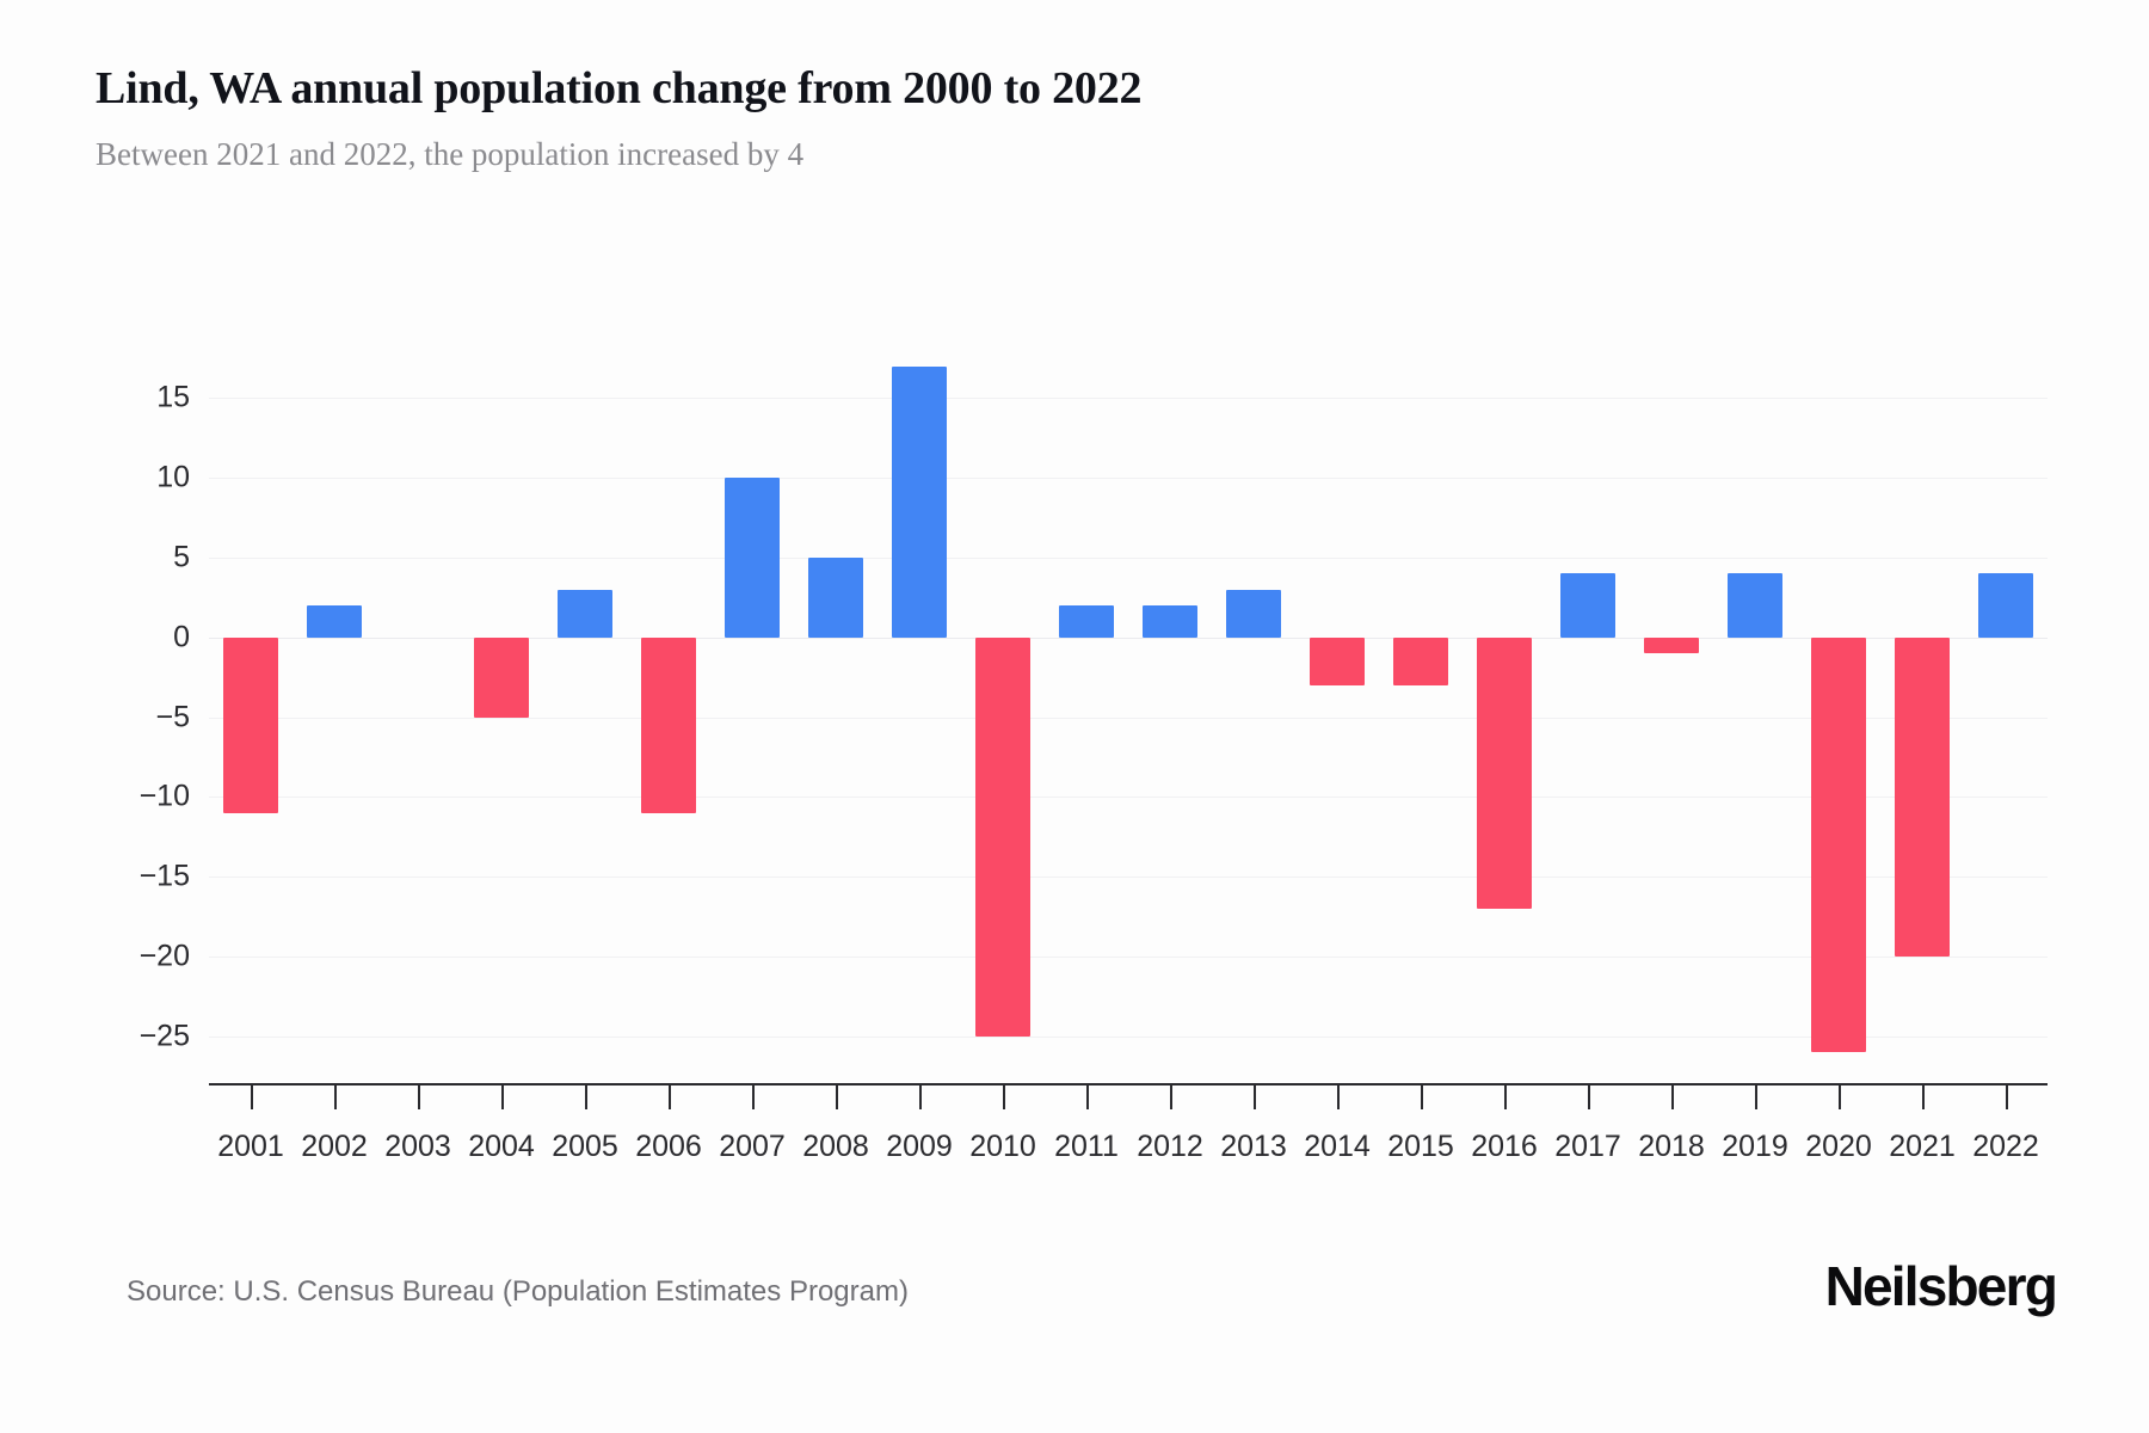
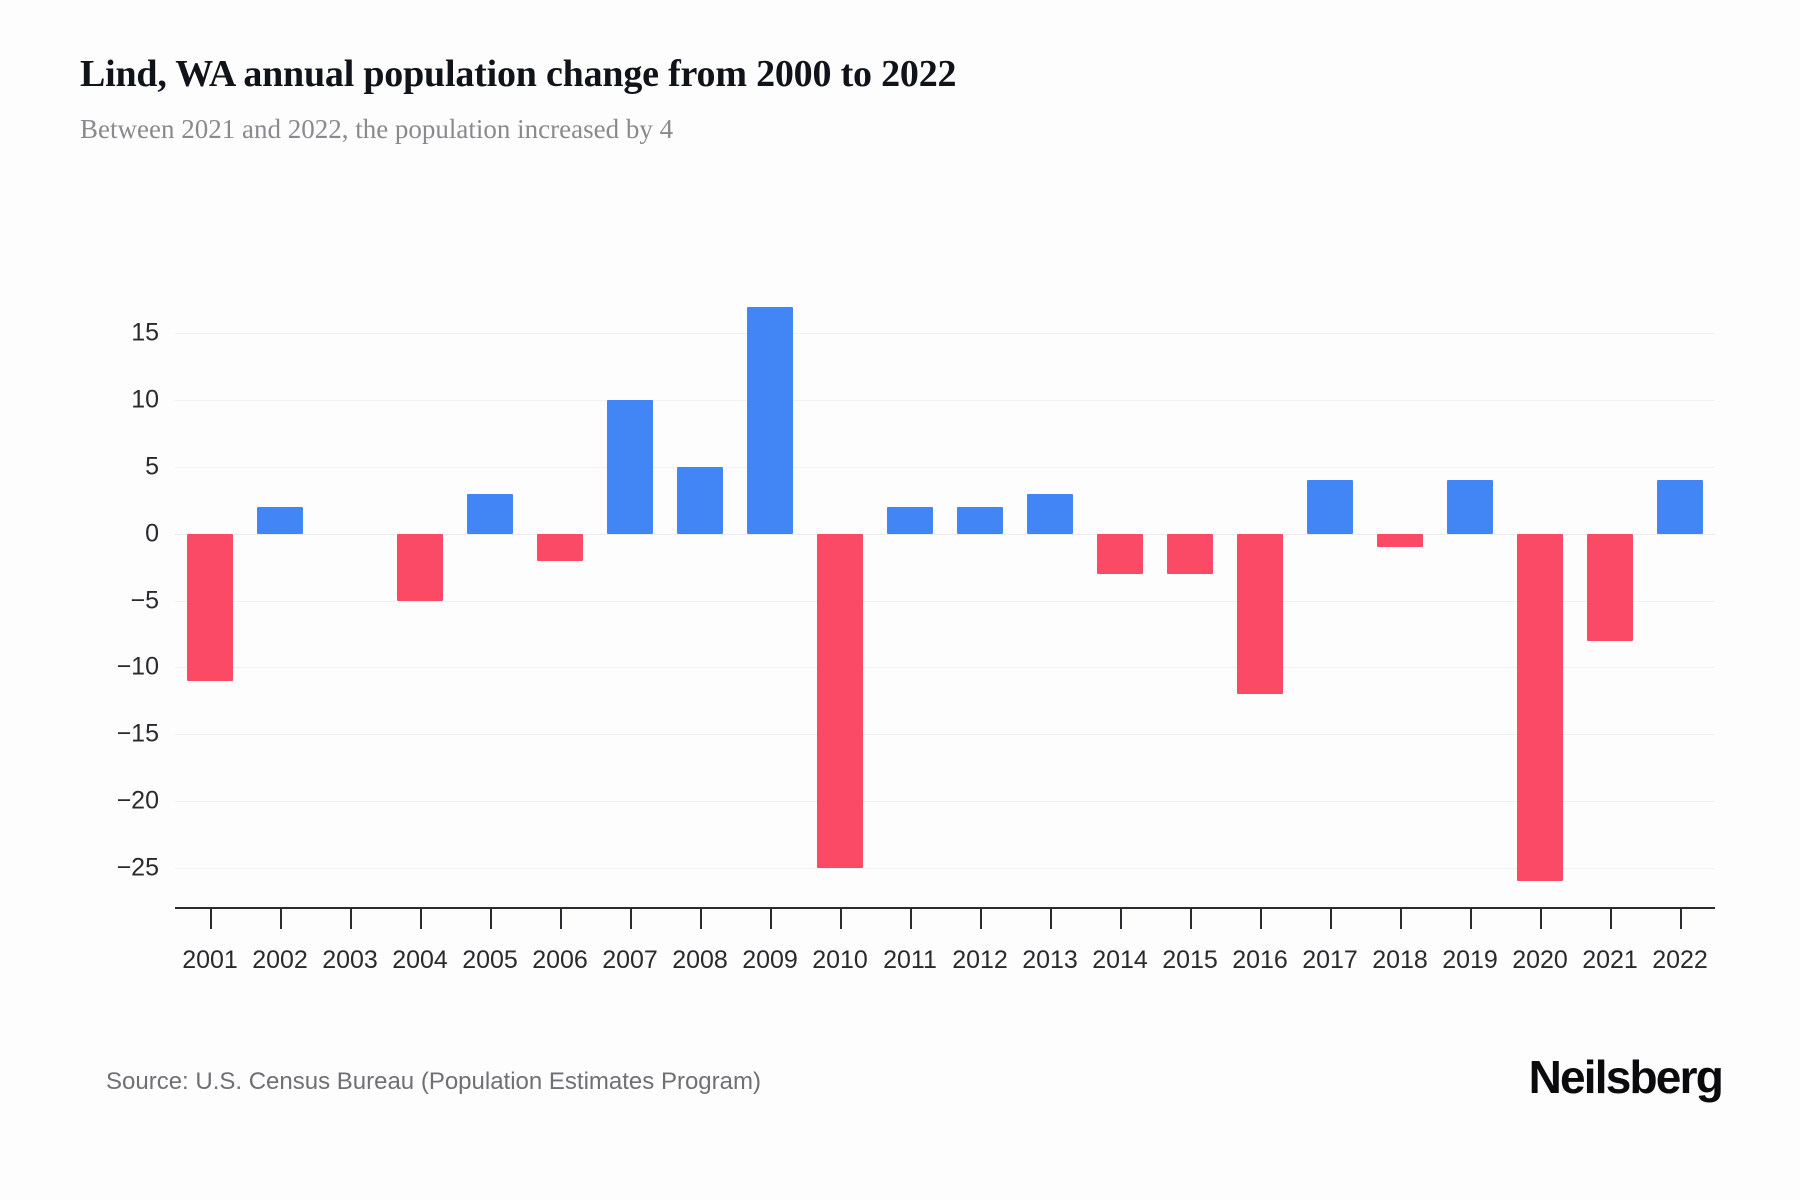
2006: -11 -> -2
2016: -17 -> -12
2021: -20 -> -8
